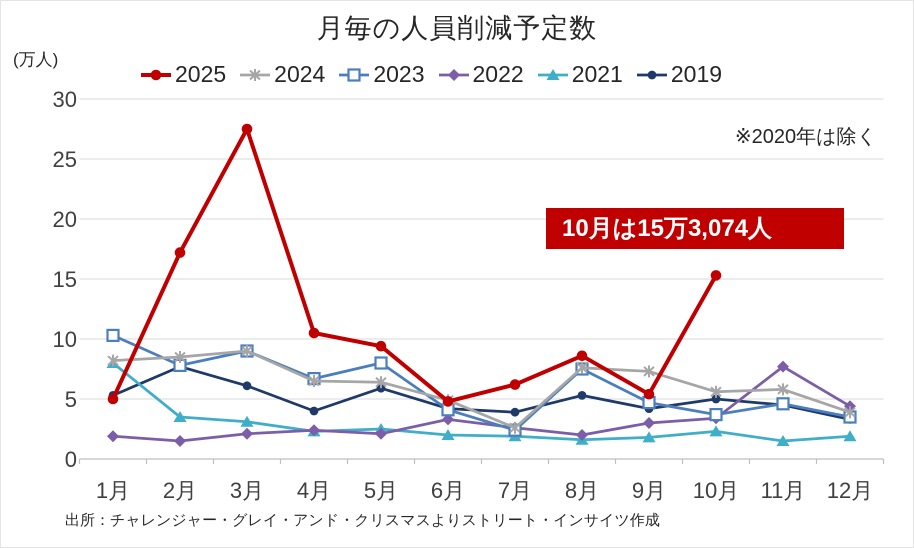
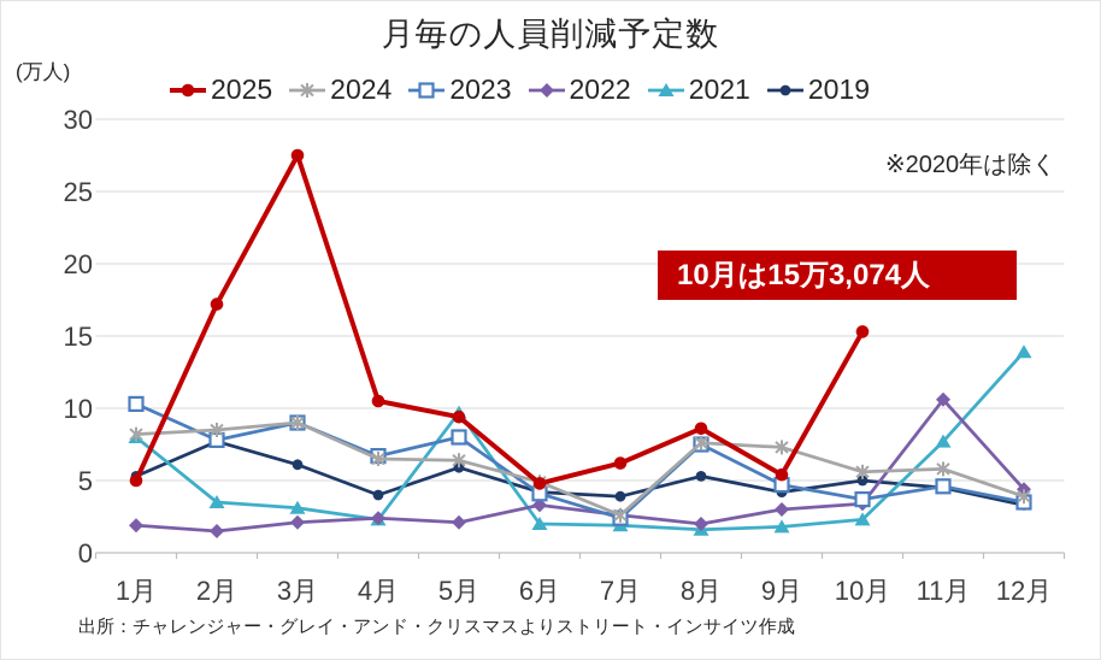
2021/5月: 2.5 -> 9.7
2022/11月: 7.7 -> 10.6
2021/11月: 1.5 -> 7.7
2021/12月: 1.9 -> 13.9
